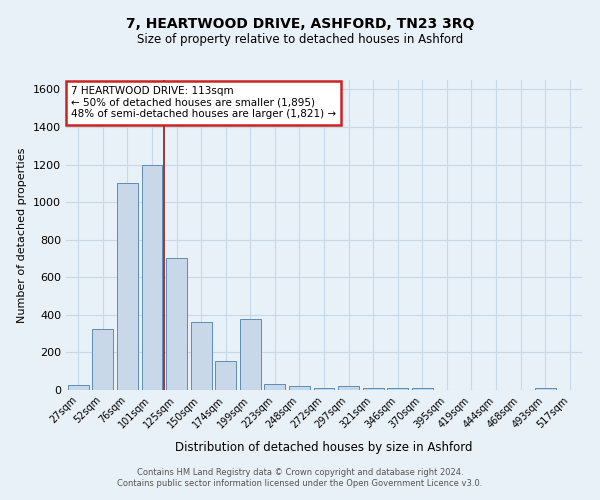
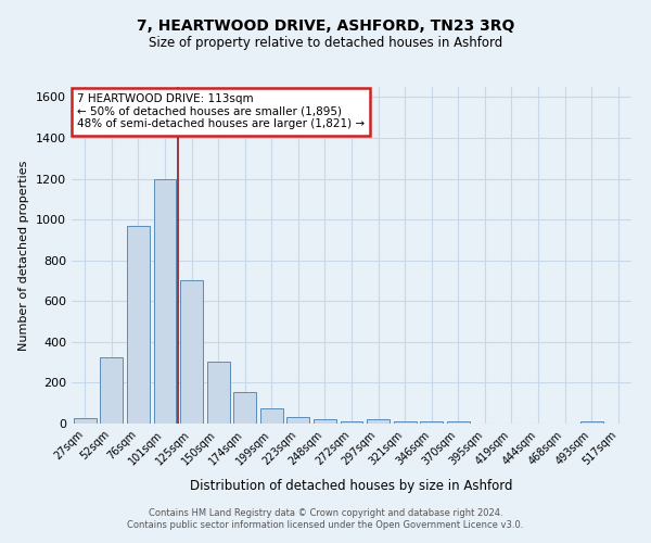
76sqm: 1100 -> 970
150sqm: 360 -> 300
199sqm: 380 -> 80
